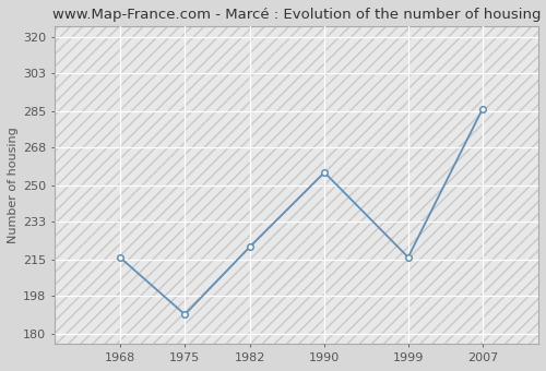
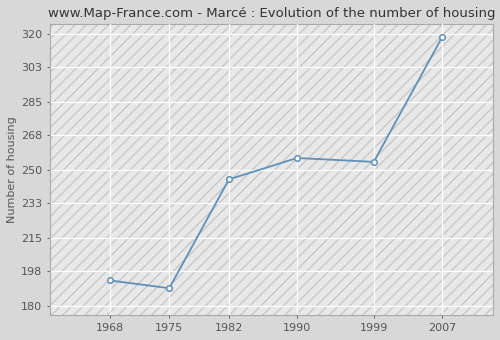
1968: 216 -> 193
1982: 221 -> 245
1999: 216 -> 254
2007: 286 -> 318
